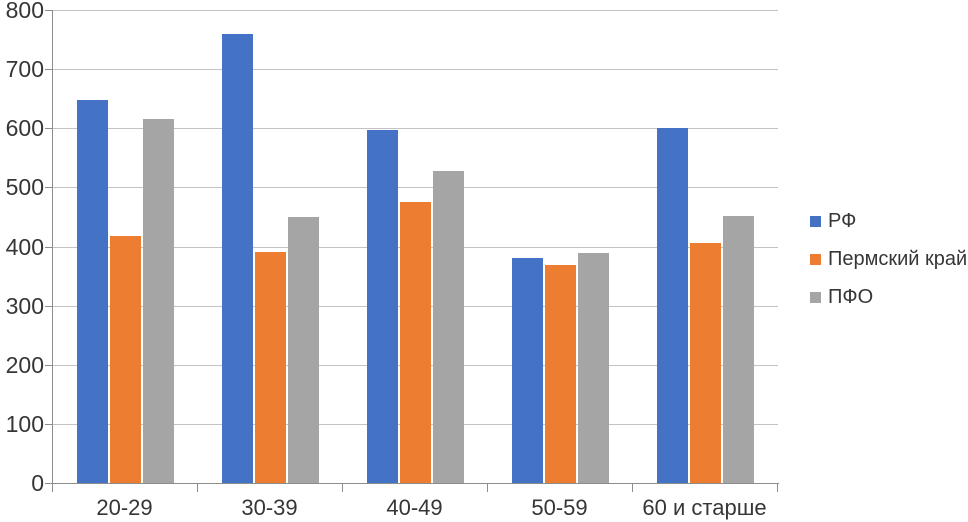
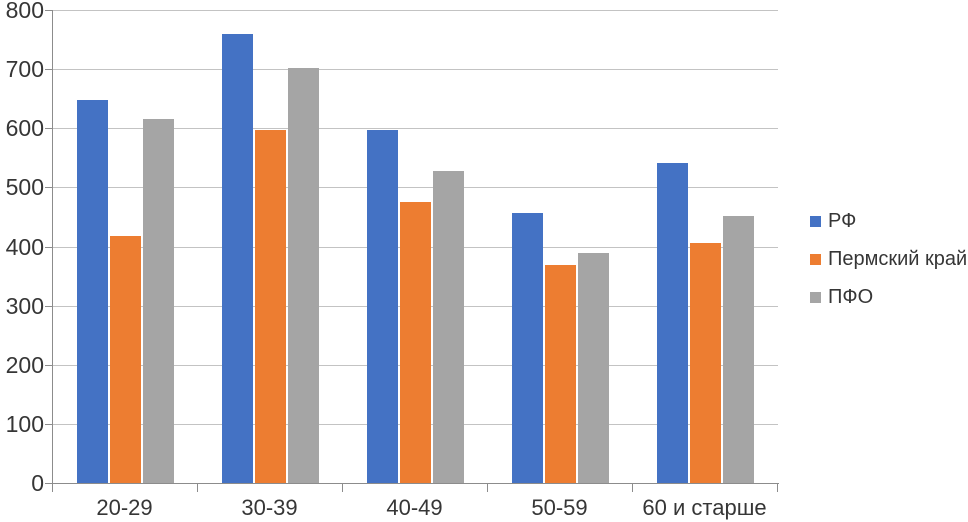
Пермский край/30-39: 390 -> 600
ПФО/30-39: 450 -> 700
РФ/50-59: 380 -> 460
РФ/60 и старше: 600 -> 540
